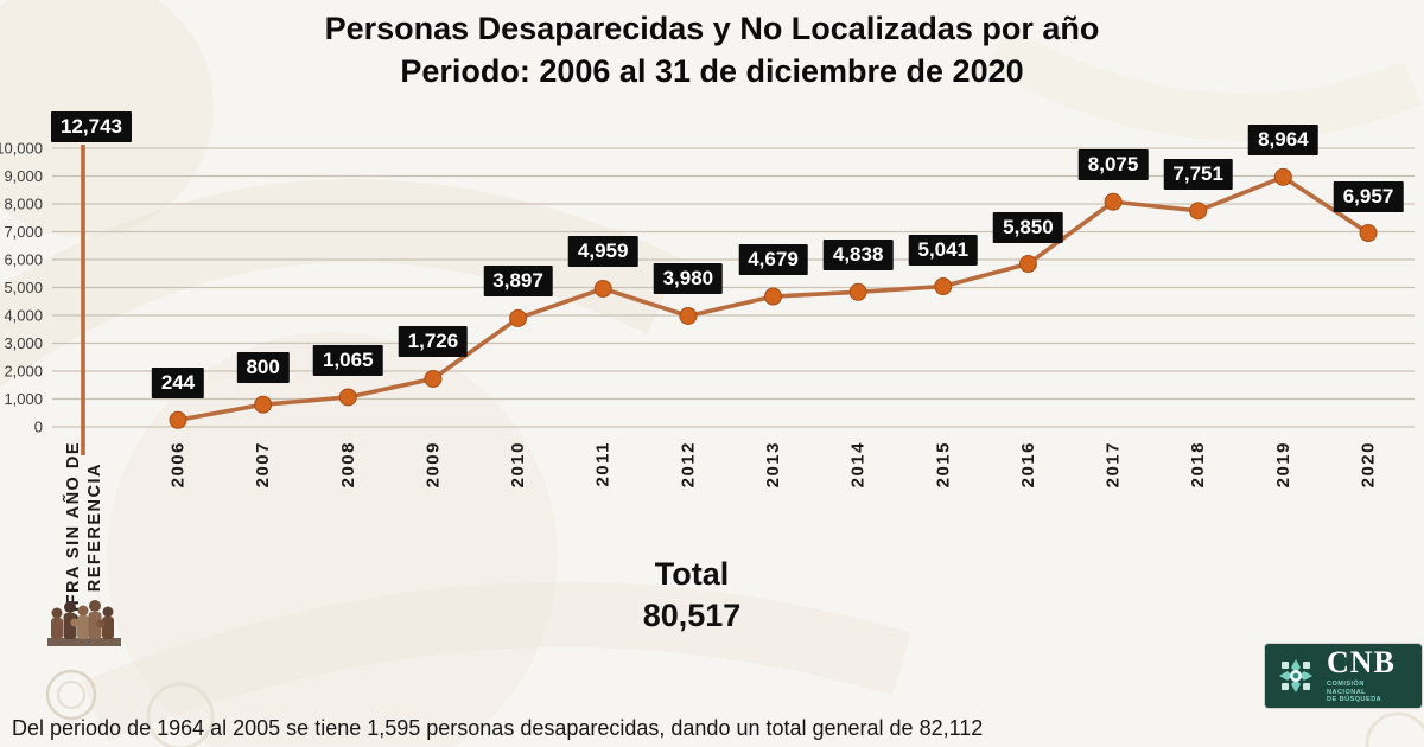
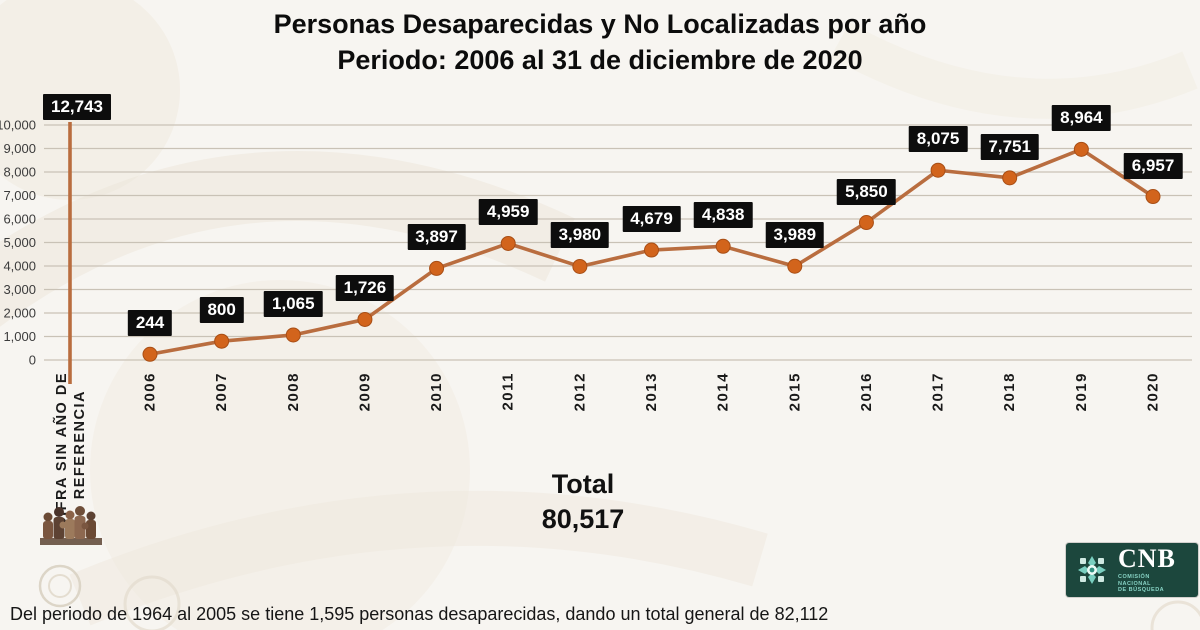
2015: 5,041 -> 3,989
